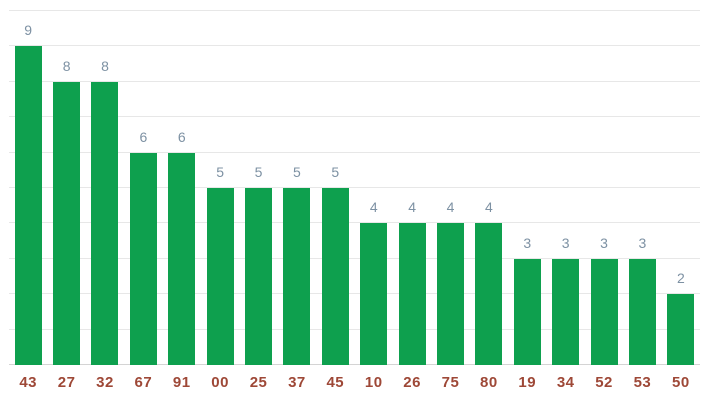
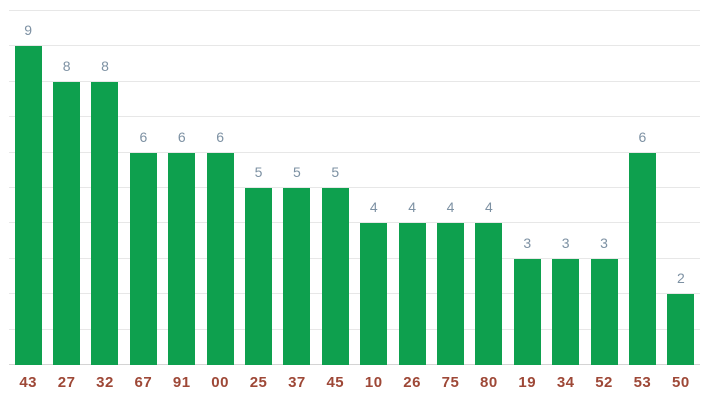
00: 5 -> 6
53: 3 -> 6
